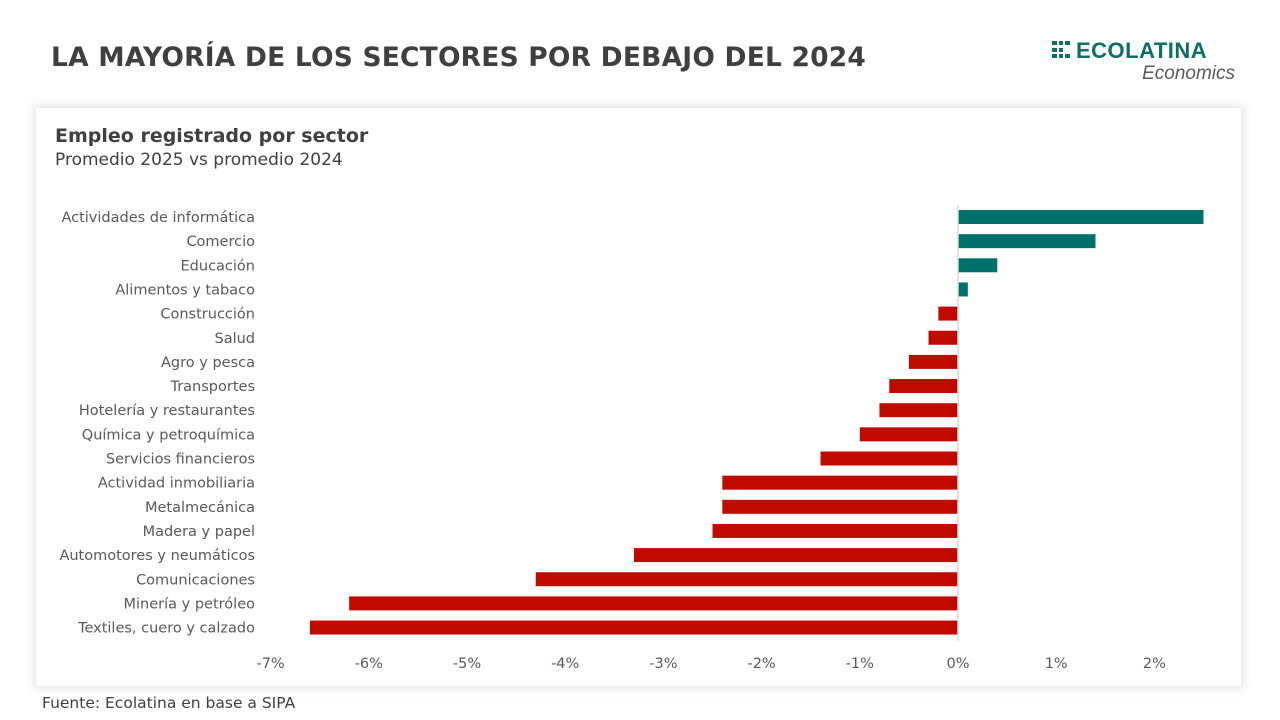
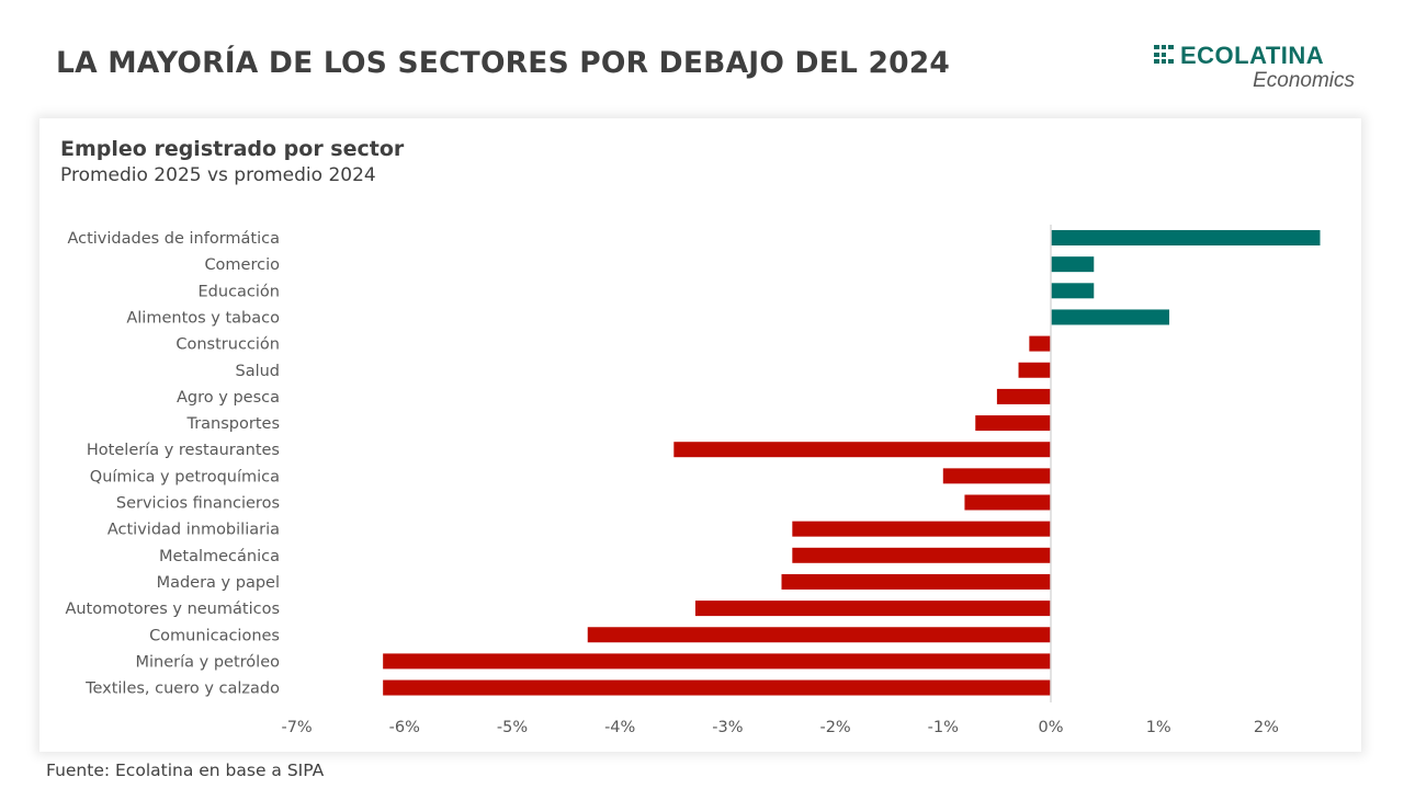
Comercio: 1.4% -> 0.4%
Alimentos y tabaco: 0.1% -> 1.1%
Hotelería y restaurantes: -0.8% -> -3.5%
Servicios financieros: -1.4% -> -0.8%
Textiles, cuero y calzado: -6.6% -> -6.2%
